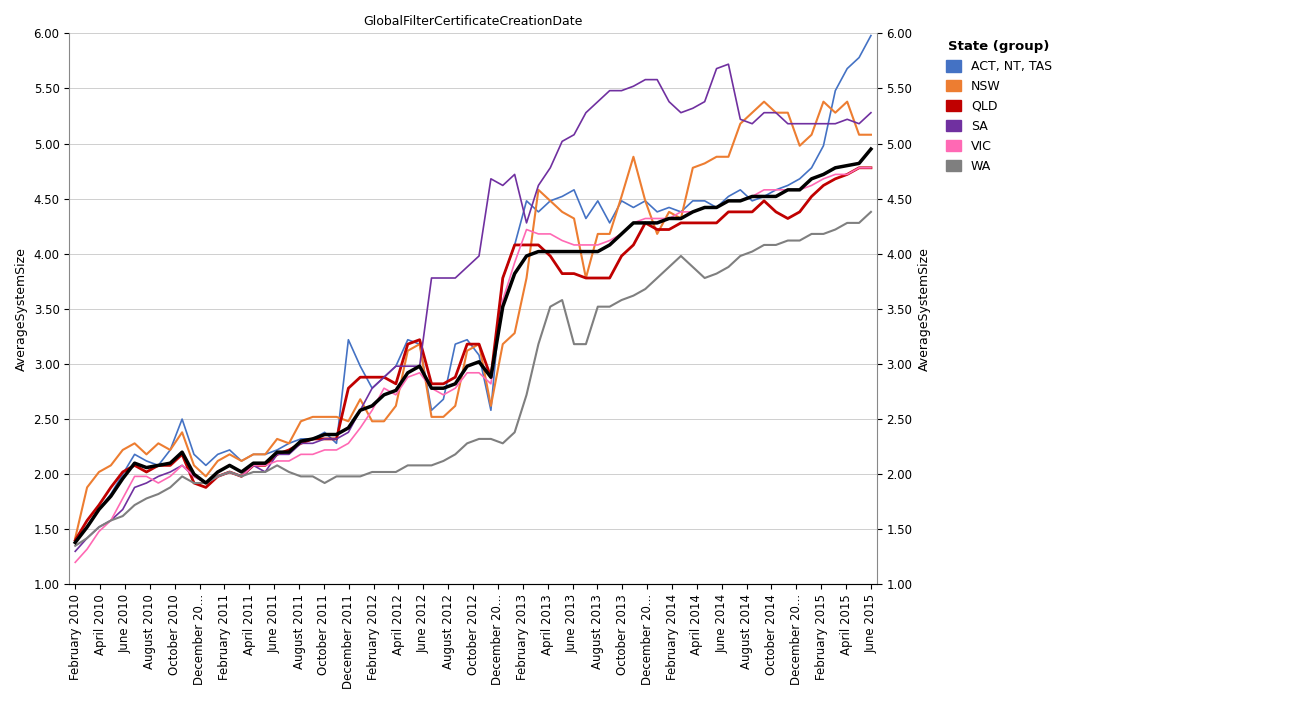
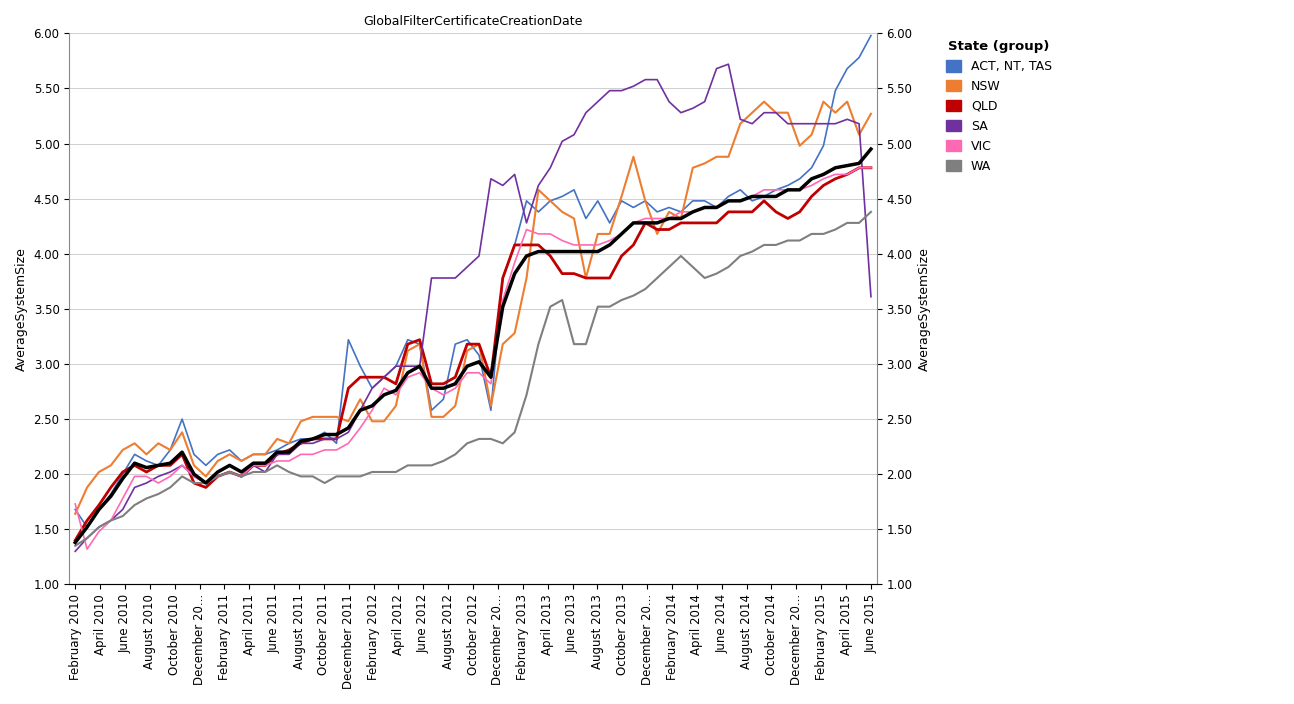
ACT, NT, TAS/February 2010: 1.40 -> 1.68
NSW/February 2010: 1.42 -> 1.64
VIC/February 2010: 1.20 -> 1.73
NSW/June 2015: 5.08 -> 5.27
SA/June 2015: 5.28 -> 3.61
